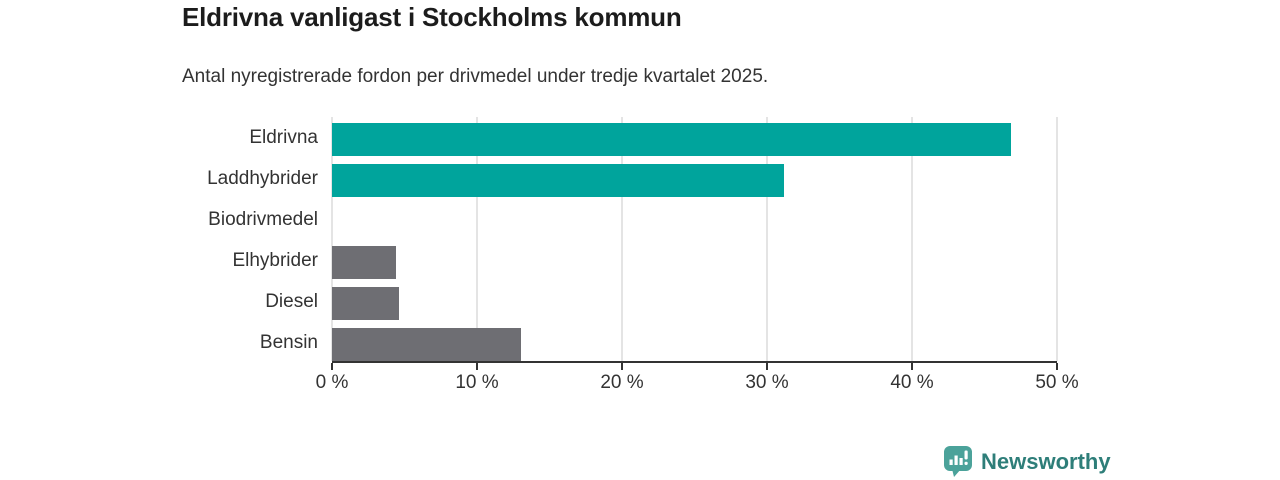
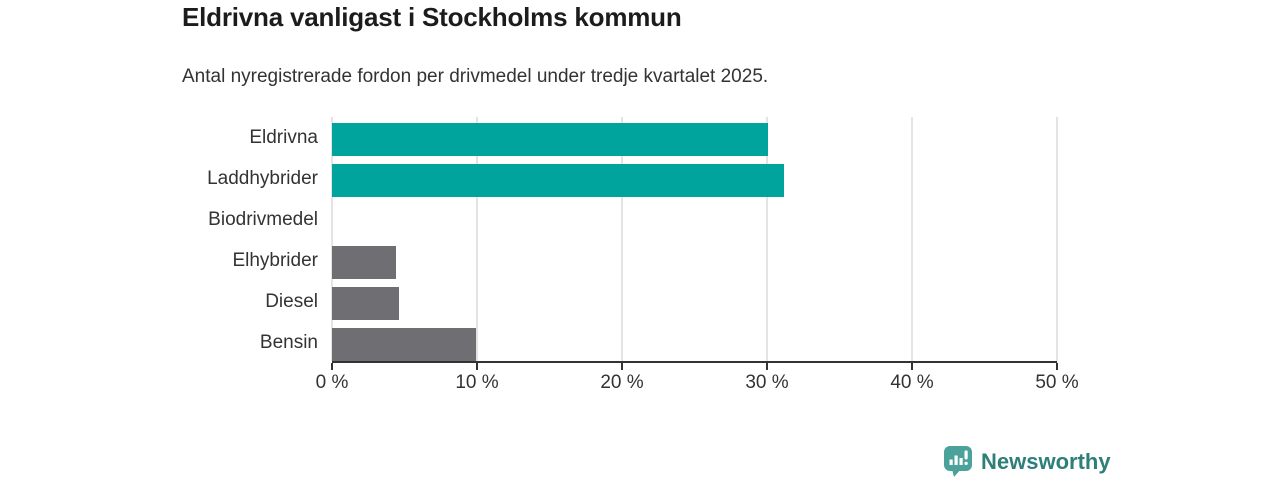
Eldrivna: 46.8% -> 30.1%
Bensin: 13.0% -> 9.9%
